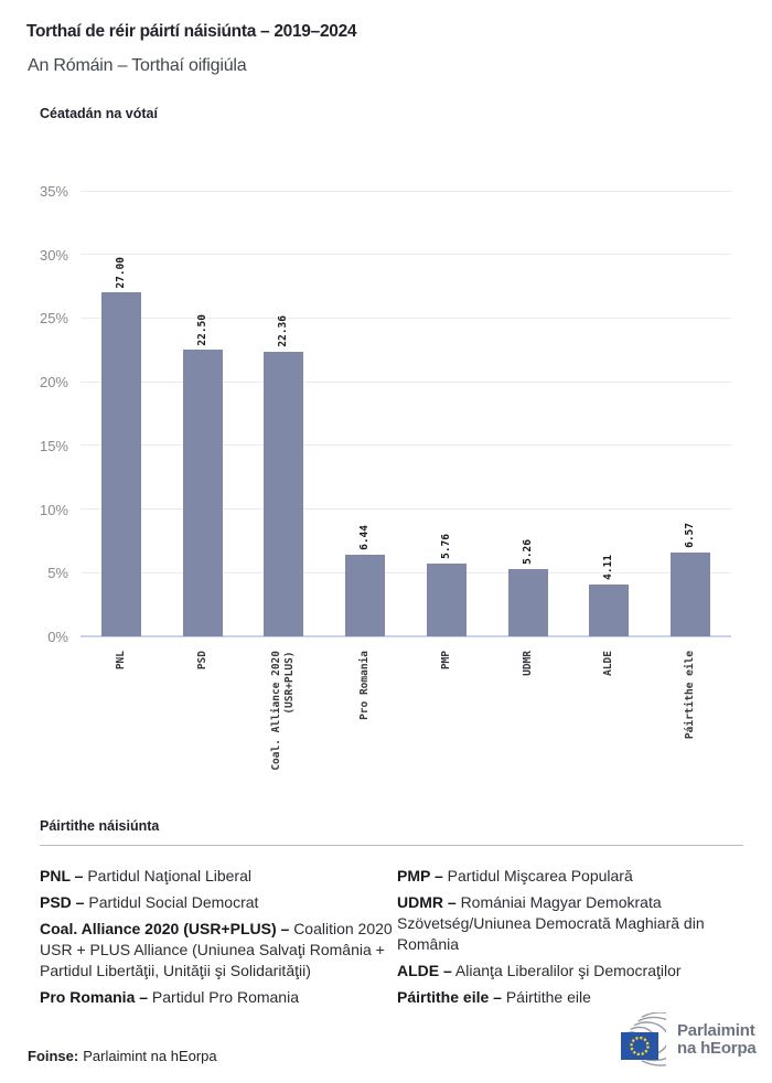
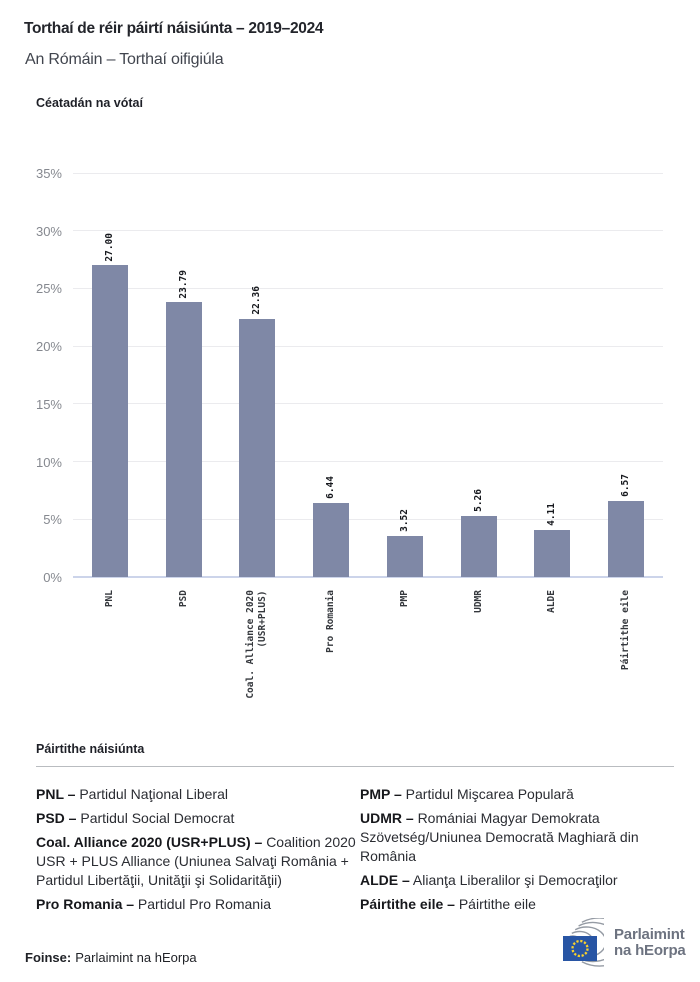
PSD: 22.50 -> 23.79
PMP: 5.76 -> 3.52
